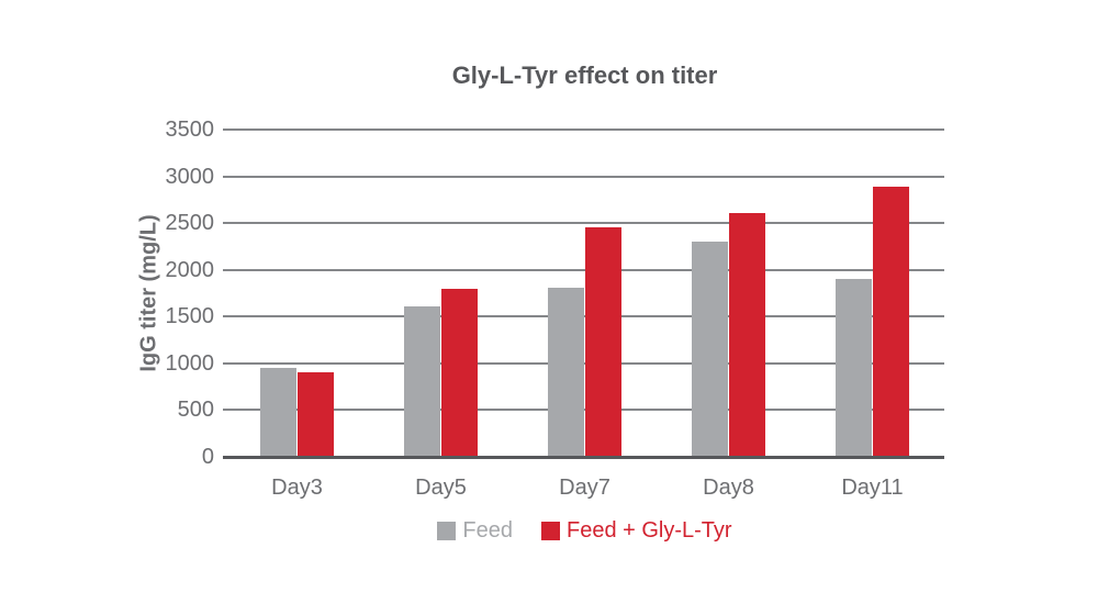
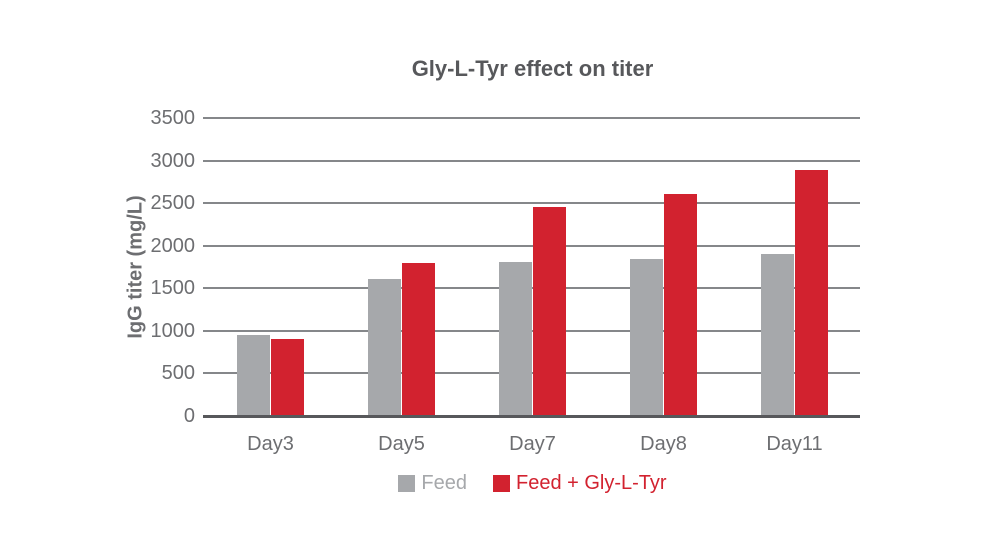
Feed/Day8: 2300 -> 1800
